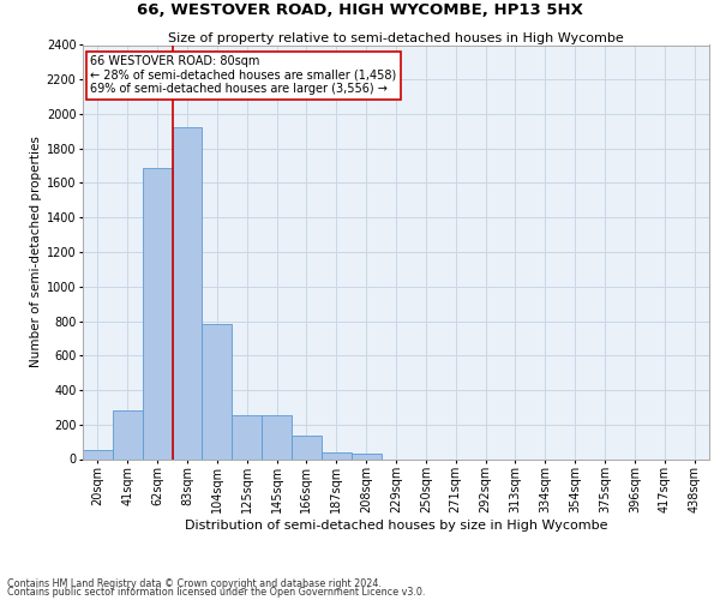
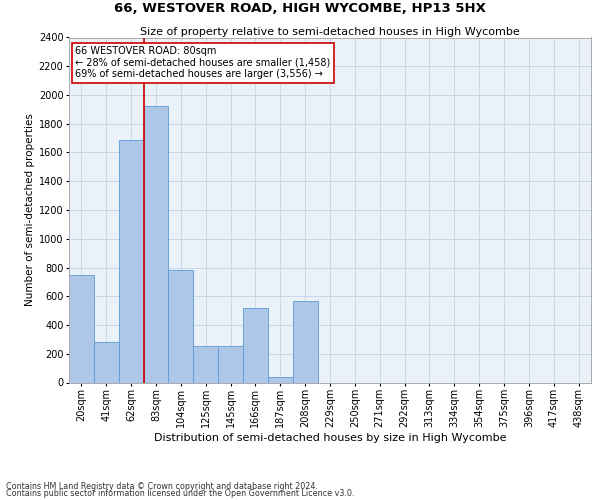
20sqm: 60 -> 750
166sqm: 140 -> 520
208sqm: 30 -> 570
